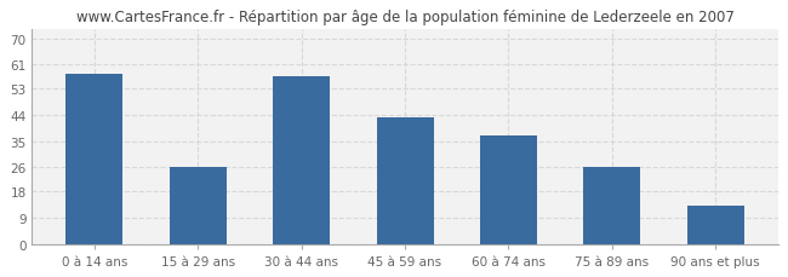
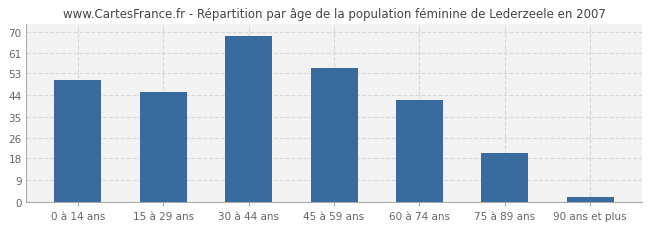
0 à 14 ans: 58 -> 50
15 à 29 ans: 26 -> 45
30 à 44 ans: 57 -> 68
45 à 59 ans: 43 -> 55
60 à 74 ans: 37 -> 42
75 à 89 ans: 26 -> 20
90 ans et plus: 13 -> 2
